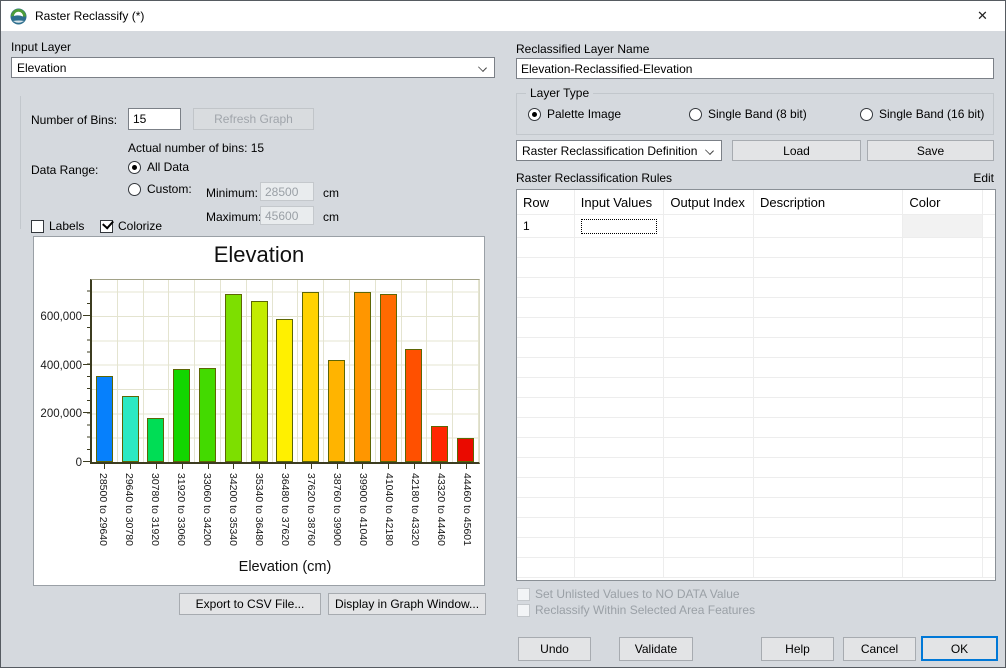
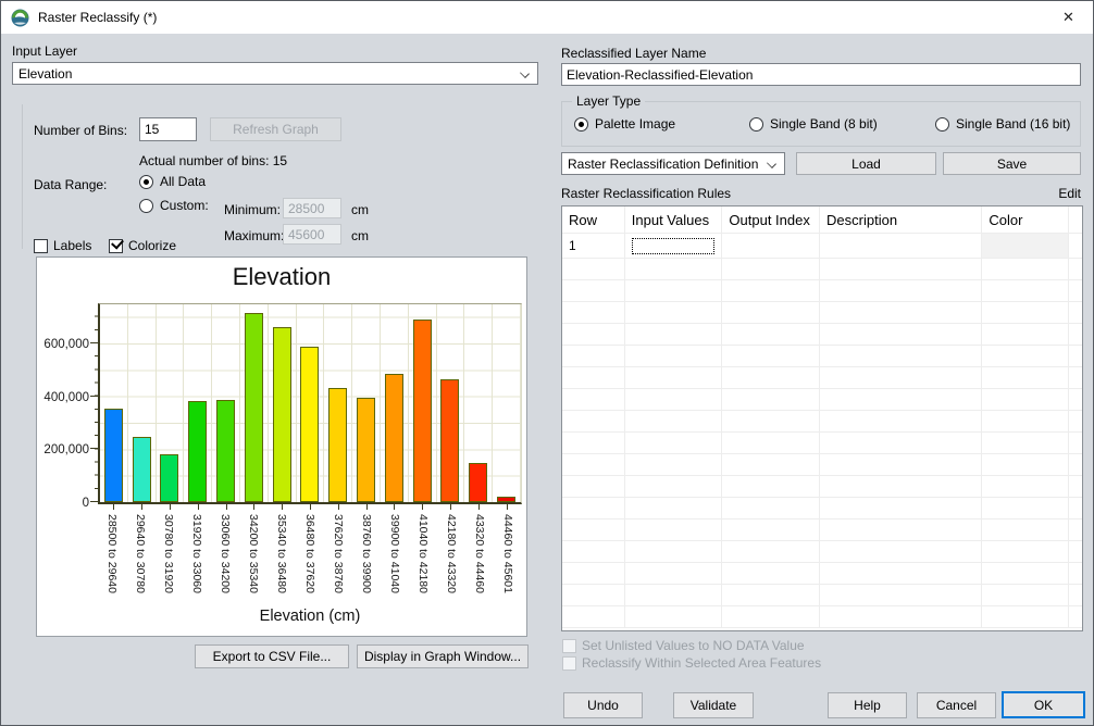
29640 to 30780: 270000 -> 240000
34200 to 35340: 690000 -> 720000
37620 to 38760: 700000 -> 430000
38760 to 39900: 420000 -> 390000
39900 to 41040: 700000 -> 490000
44460 to 45601: 100000 -> 20000
